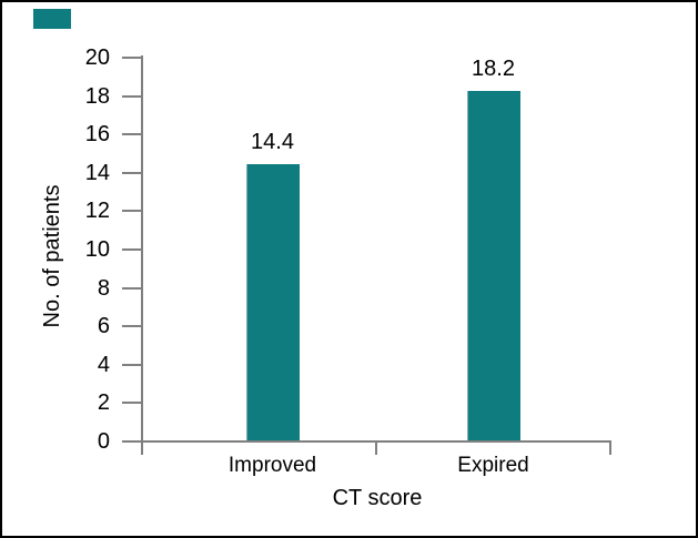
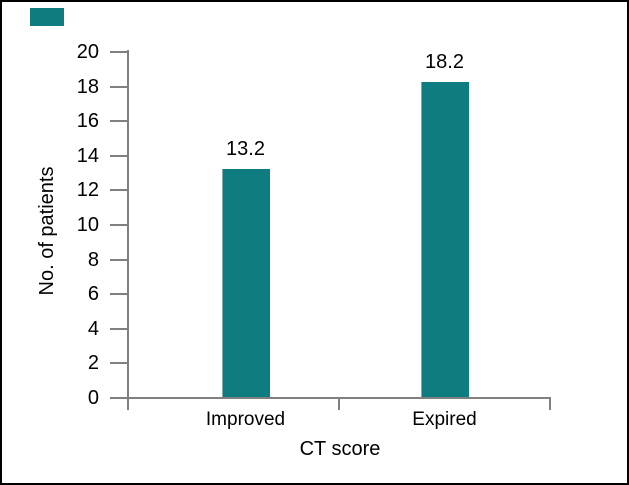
Improved: 14.4 -> 13.2
